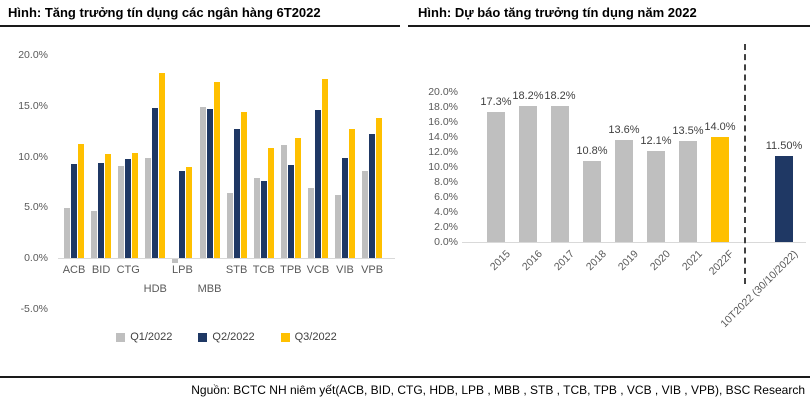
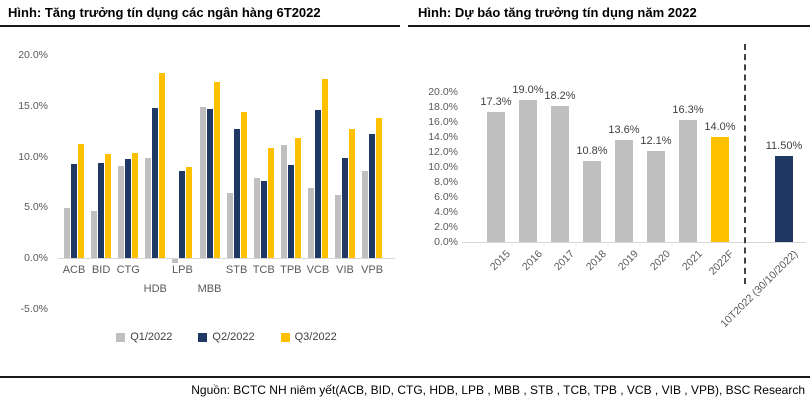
Hình: Dự báo tăng trưởng tín dụng năm 2022/2016: 18.2% -> 19.0%
Hình: Dự báo tăng trưởng tín dụng năm 2022/2021: 13.5% -> 16.3%
